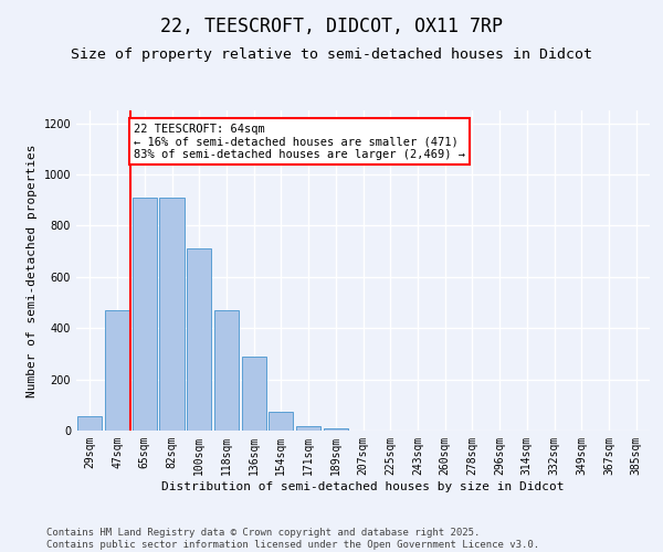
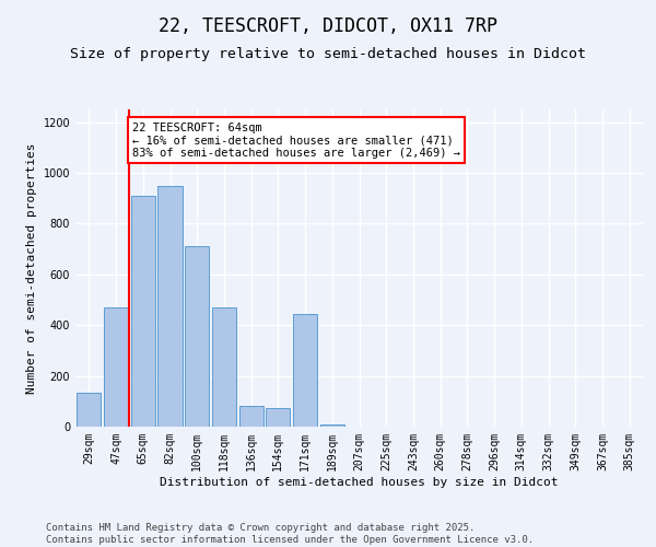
29sqm: 57 -> 135
82sqm: 910 -> 950
136sqm: 290 -> 80
171sqm: 17 -> 445
